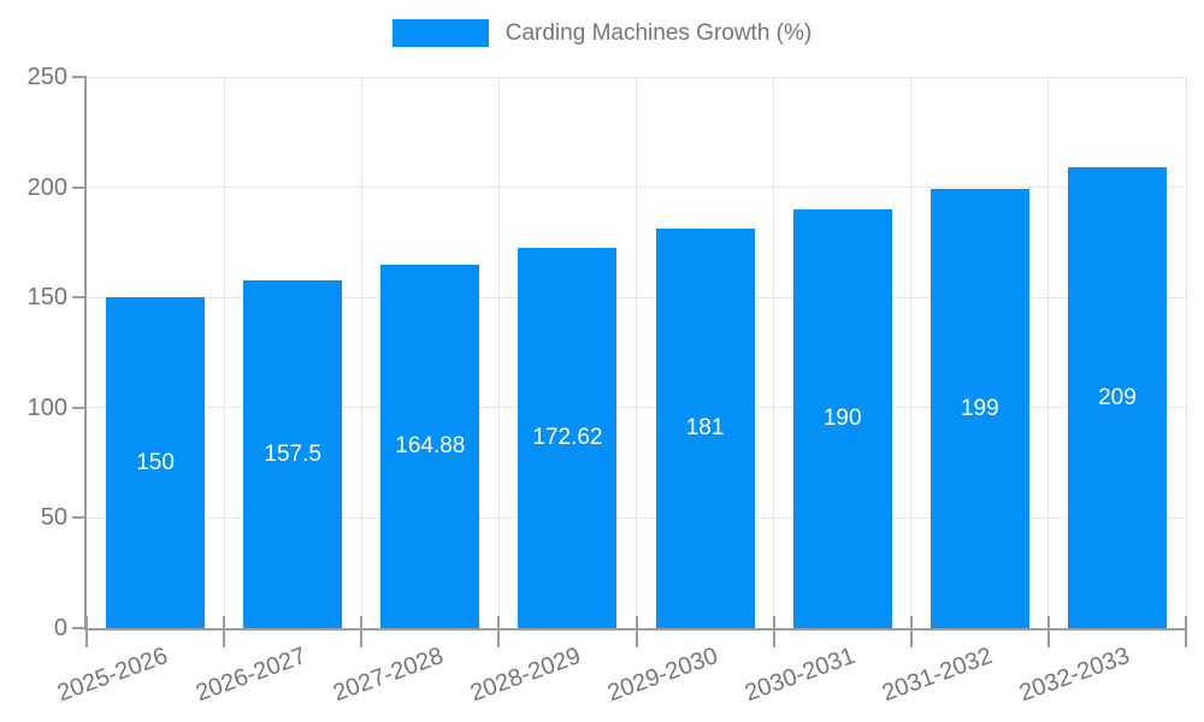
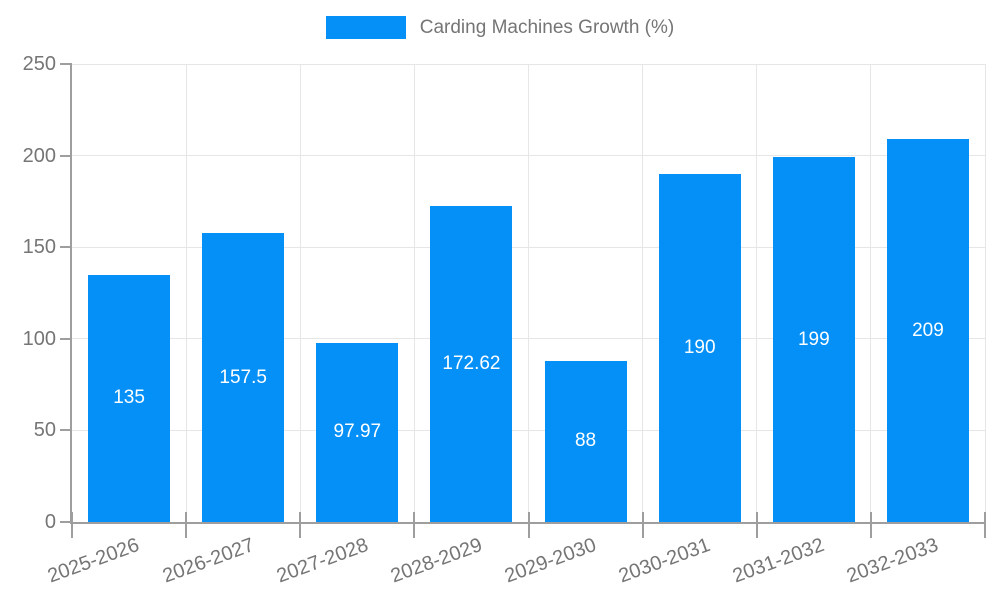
2025-2026: 150 -> 135
2027-2028: 164.88 -> 97.97
2029-2030: 181 -> 88
